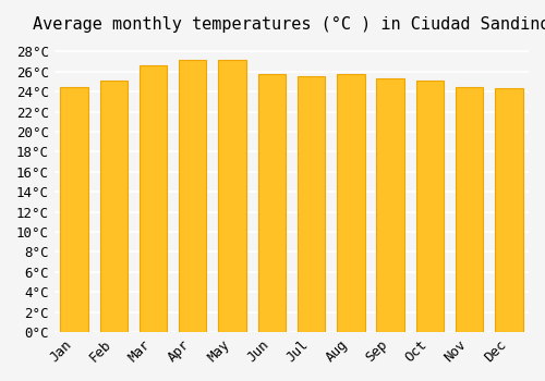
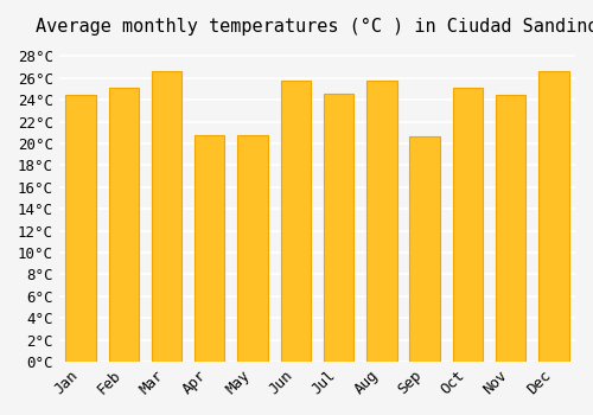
Apr: 27.2°C -> 20.8°C
May: 27.2°C -> 20.8°C
Jul: 25.5°C -> 24.6°C
Sep: 25.3°C -> 20.6°C
Dec: 24.3°C -> 26.6°C
